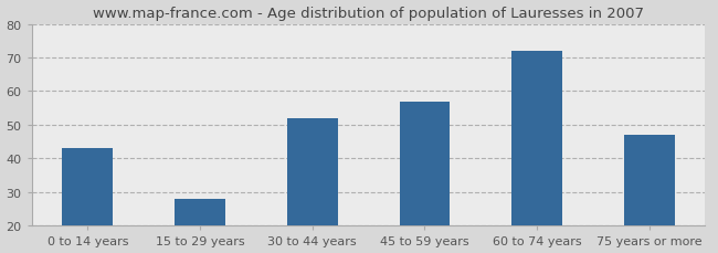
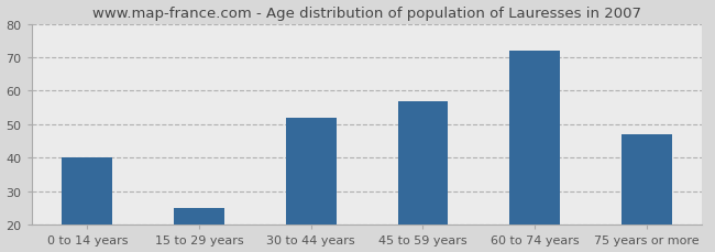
0 to 14 years: 43 -> 40
15 to 29 years: 28 -> 25
